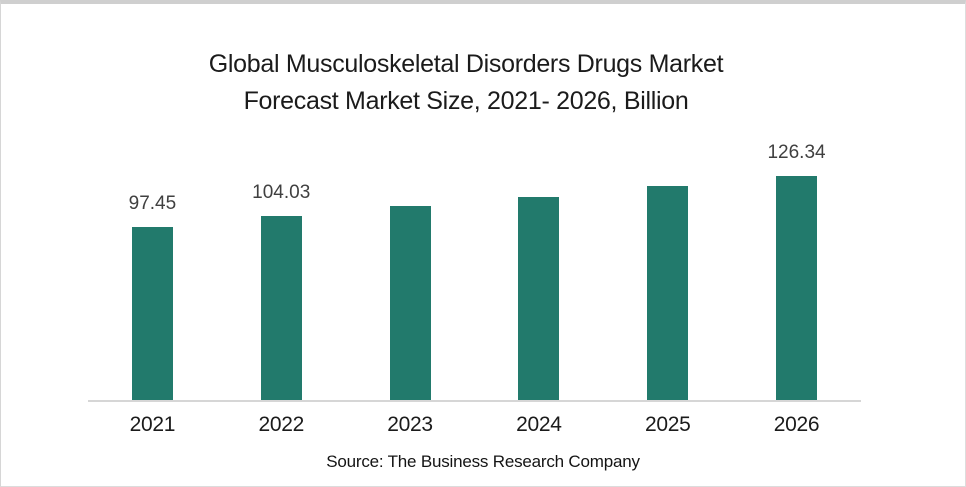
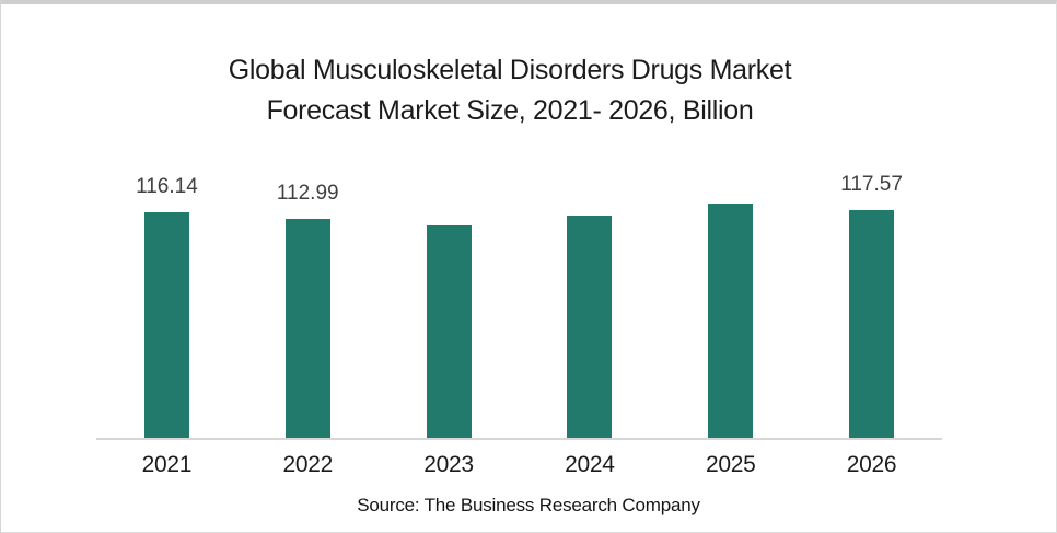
2021: 97.45 -> 116.14
2022: 104.03 -> 112.99
2026: 126.34 -> 117.57
